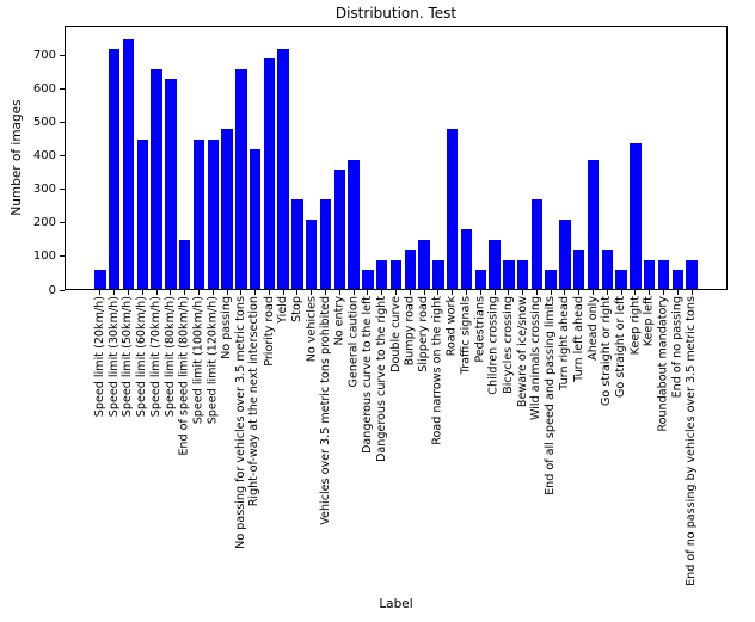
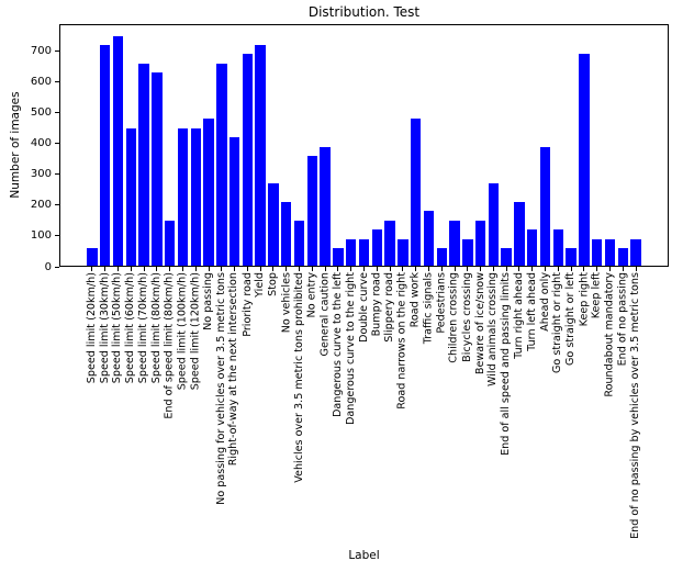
Vehicles over 3.5 metric tons prohibited: 270 -> 150
Beware of ice/snow: 90 -> 150
Keep right: 440 -> 690
